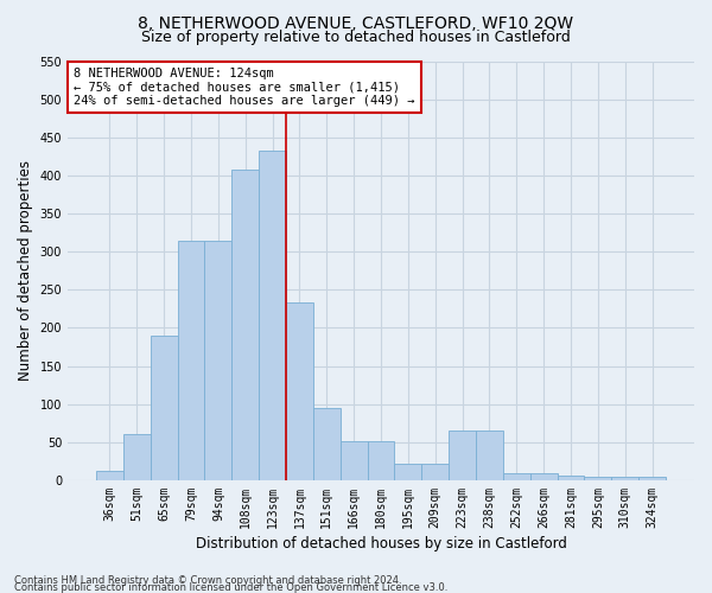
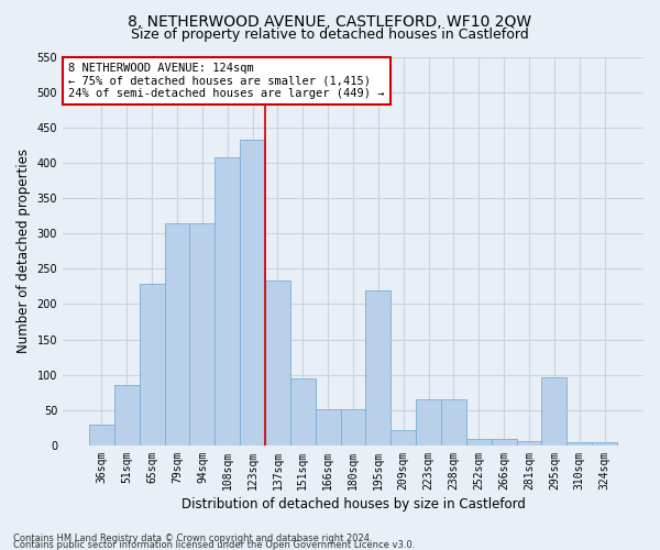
36sqm: 12 -> 30
51sqm: 60 -> 86
65sqm: 190 -> 228
195sqm: 22 -> 220
295sqm: 4 -> 96
